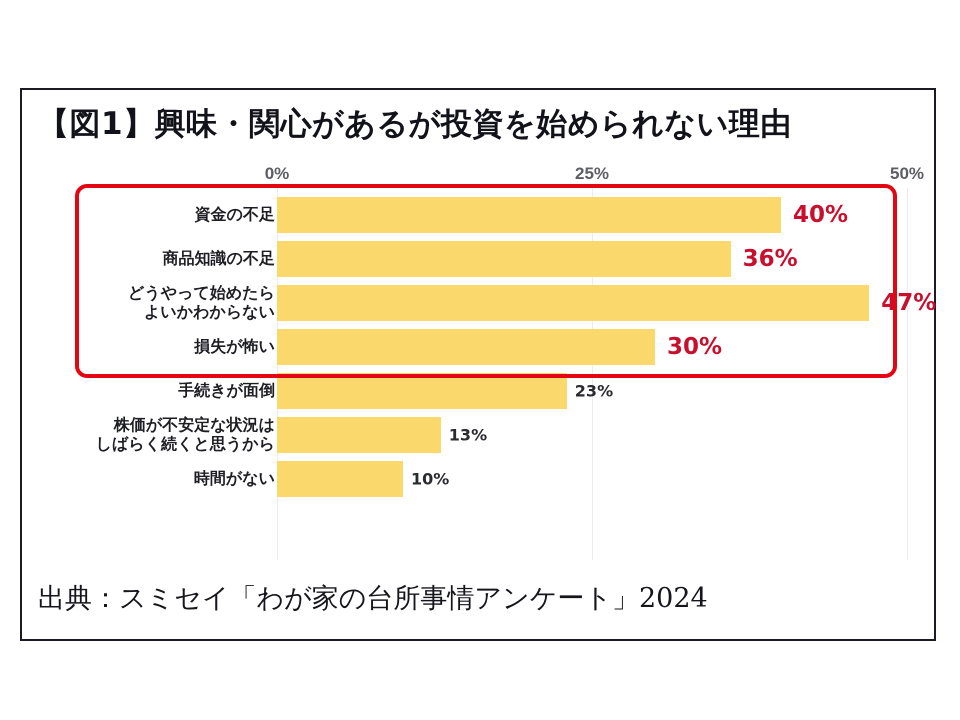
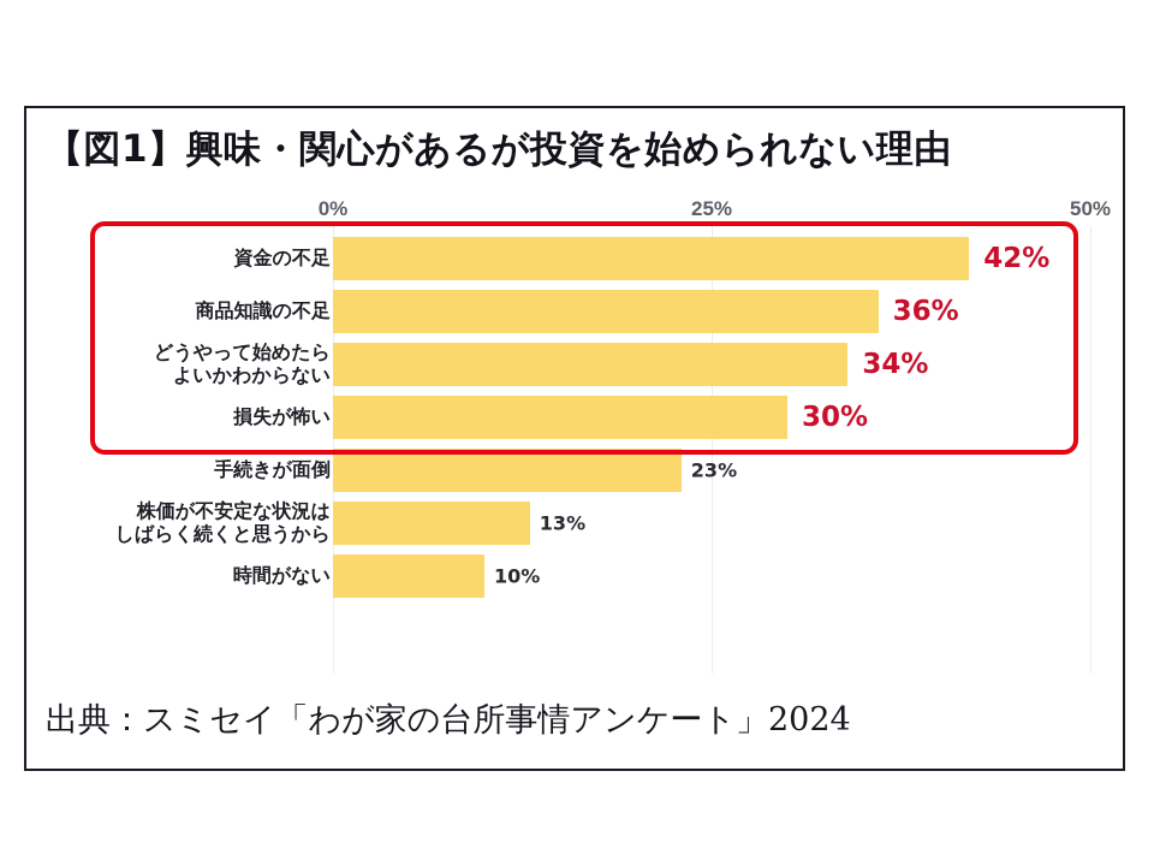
資金の不足: 40% -> 42%
どうやって始めたら よいかわからない: 47% -> 34%
